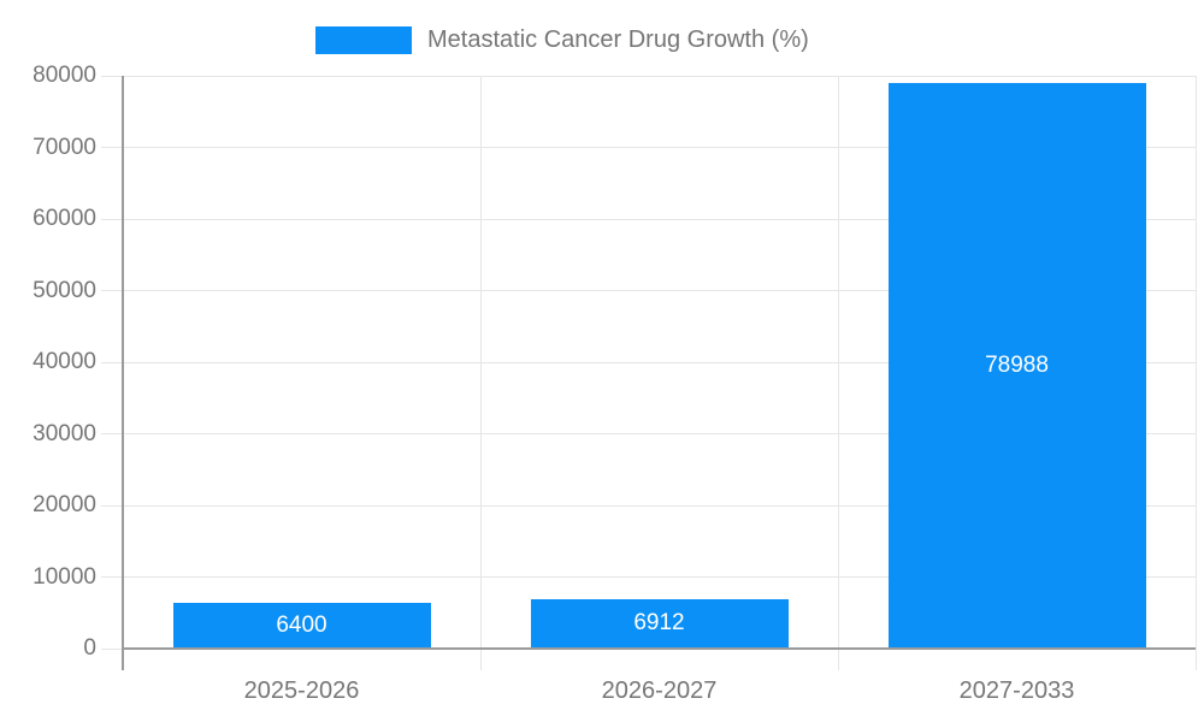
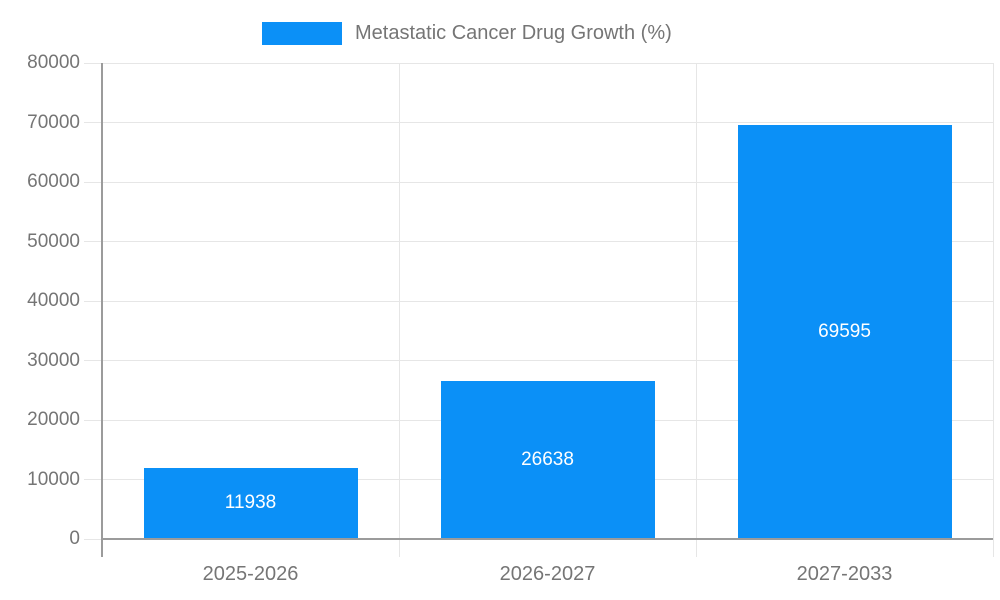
2025-2026: 6400 -> 11938
2026-2027: 6912 -> 26638
2027-2033: 78988 -> 69595
